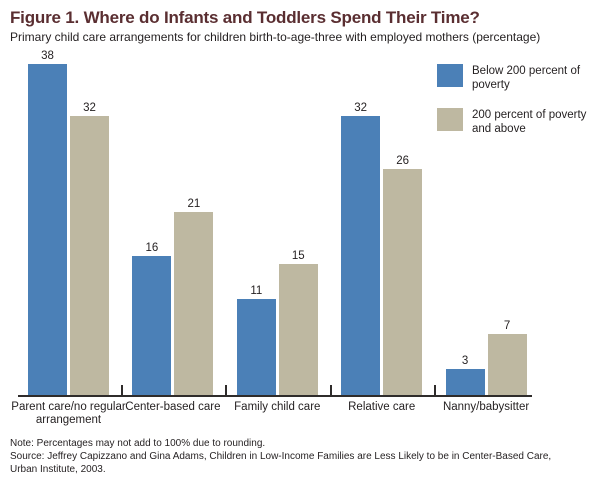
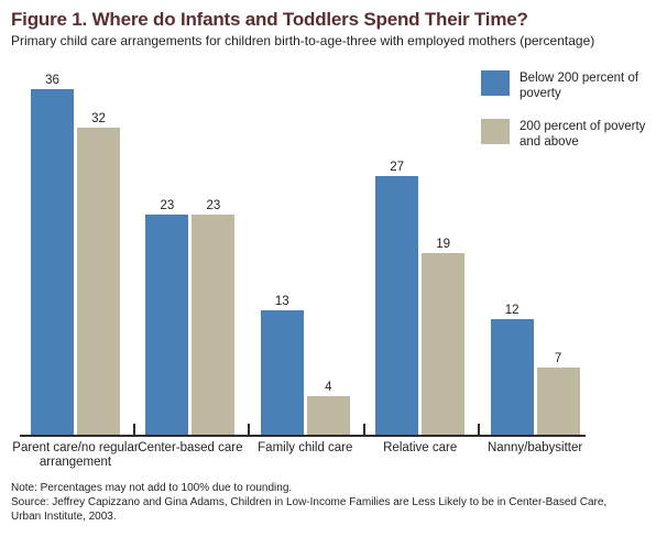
Below 200 percent of poverty/Parent care/no regular arrangement: 38 -> 36
Below 200 percent of poverty/Center-based care: 16 -> 23
200 percent of poverty and above/Center-based care: 21 -> 23
Below 200 percent of poverty/Family child care: 11 -> 13
200 percent of poverty and above/Family child care: 15 -> 4
Below 200 percent of poverty/Relative care: 32 -> 27
200 percent of poverty and above/Relative care: 26 -> 19
Below 200 percent of poverty/Nanny/babysitter: 3 -> 12
